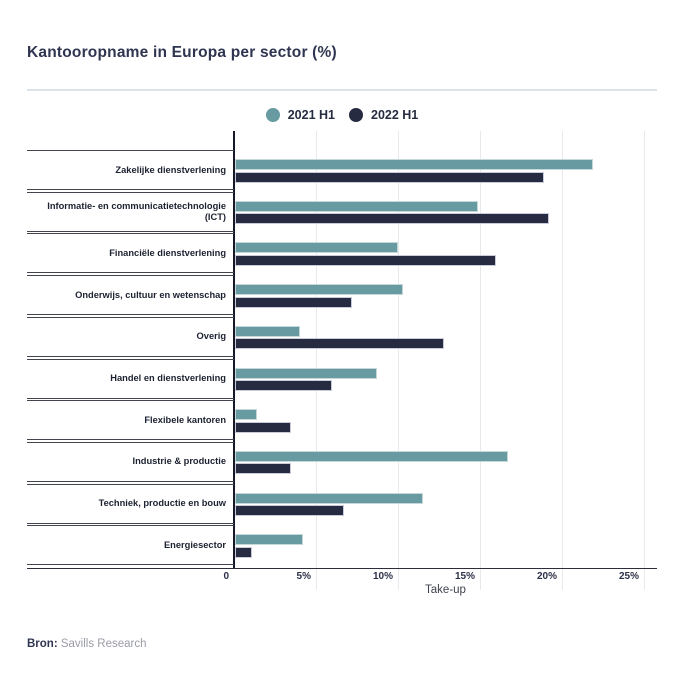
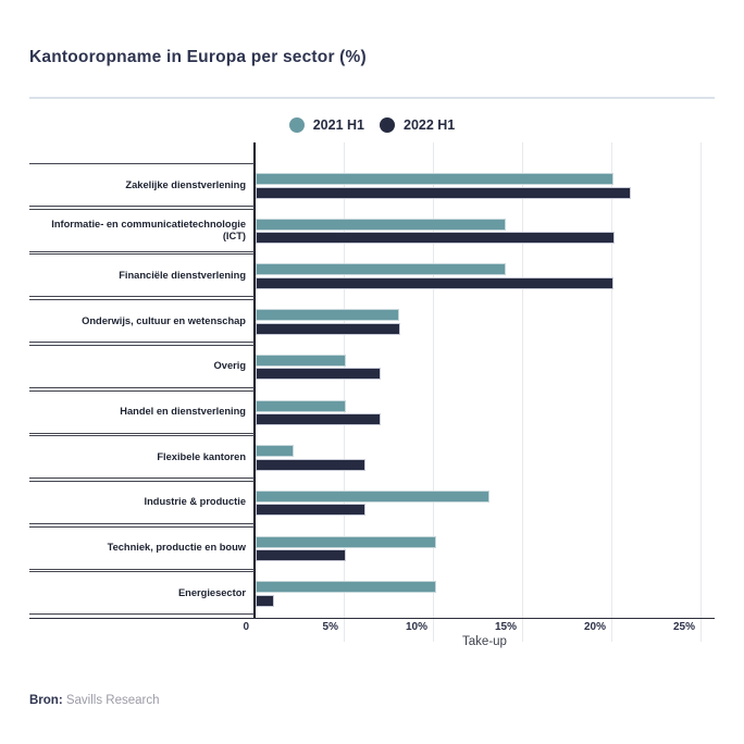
2021 H1/Zakelijke dienstverlening: 21.9% -> 20.1%
2022 H1/Zakelijke dienstverlening: 18.9% -> 21.1%
2021 H1/Informatie- en communicatietechnologie (ICT): 14.9% -> 14.1%
2022 H1/Informatie- en communicatietechnologie (ICT): 19.2% -> 20.2%
2021 H1/Financiële dienstverlening: 10.0% -> 14.1%
2022 H1/Financiële dienstverlening: 16.0% -> 20.1%
2021 H1/Onderwijs, cultuur en wetenschap: 10.3% -> 8.1%
2022 H1/Onderwijs, cultuur en wetenschap: 7.2% -> 8.2%
2021 H1/Overig: 4.0% -> 5.1%
2022 H1/Overig: 12.8% -> 7.1%
2021 H1/Handel en dienstverlening: 8.7% -> 5.1%
2022 H1/Handel en dienstverlening: 6.0% -> 7.1%
2021 H1/Flexibele kantoren: 1.4% -> 2.2%
2022 H1/Flexibele kantoren: 3.5% -> 6.2%
2021 H1/Industrie & productie: 16.7% -> 13.2%
2022 H1/Industrie & productie: 3.5% -> 6.2%
2021 H1/Techniek, productie en bouw: 11.5% -> 10.2%
2022 H1/Techniek, productie en bouw: 6.7% -> 5.1%
2021 H1/Energiesector: 4.2% -> 10.2%
